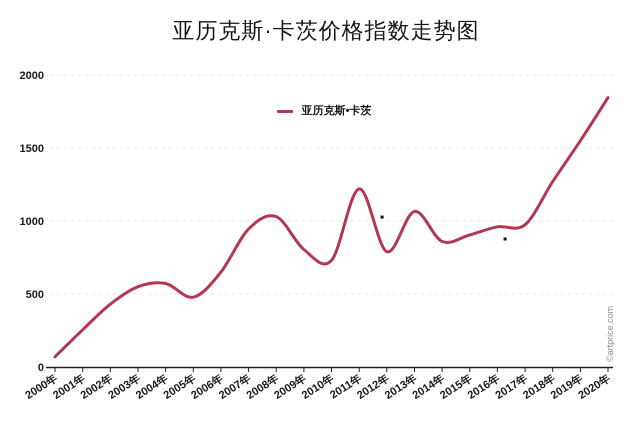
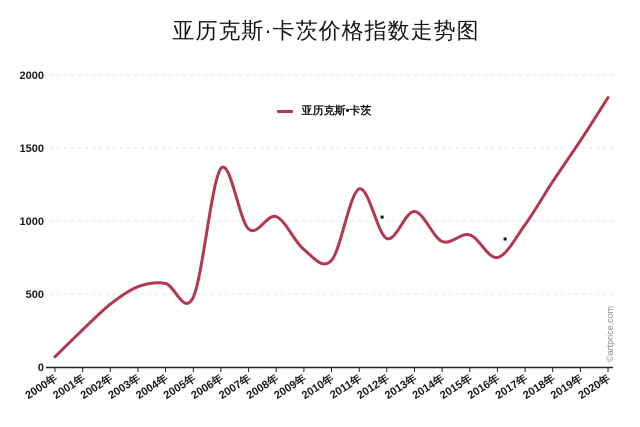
2006年: 650 -> 1360
2012年: 790 -> 880
2016年: 960 -> 750
